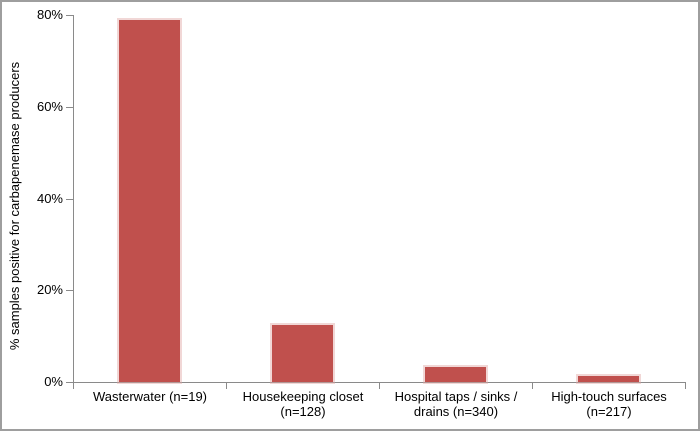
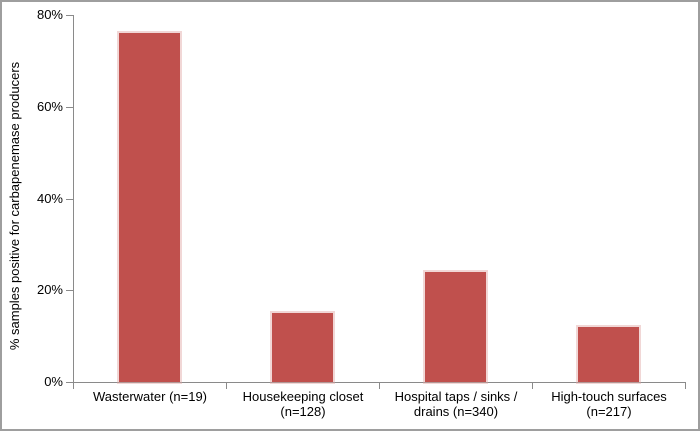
Wasterwater (n=19): 79% -> 76%
Housekeeping closet (n=128): 12% -> 15%
Hospital taps / sinks / drains (n=340): 3% -> 24%
High-touch surfaces (n=217): 1% -> 12%
